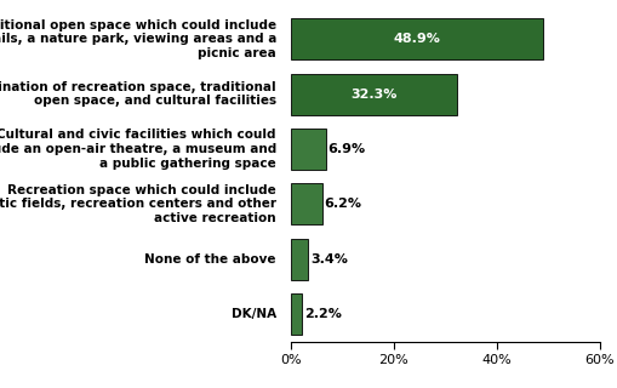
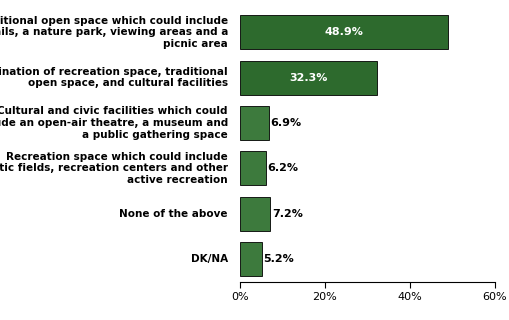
None of the above: 3.4% -> 7.2%
DK/NA: 2.2% -> 5.2%
